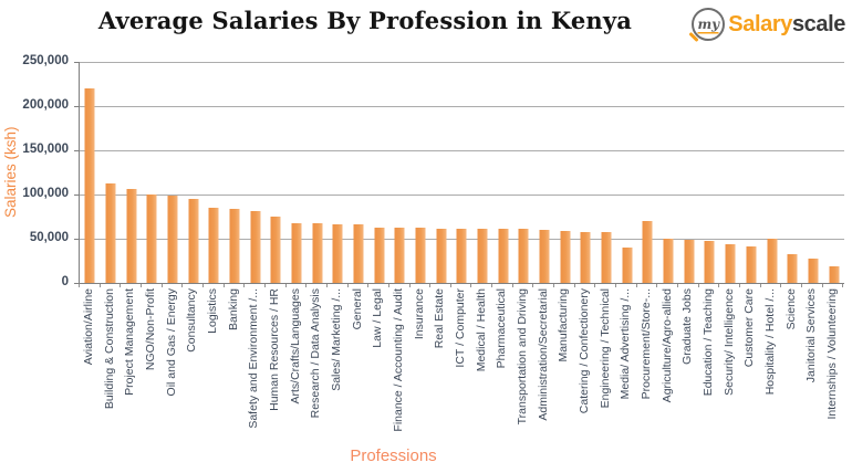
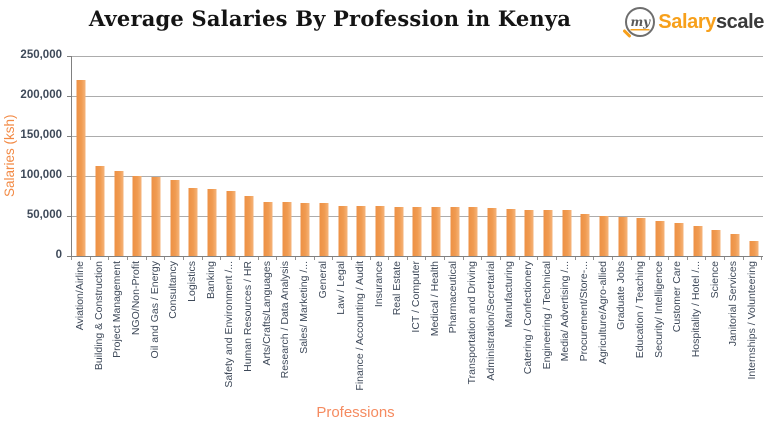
Media/ Advertising /...: 40000 -> 60000
Procurement/Store-...: 70000 -> 50000
Hospitality / Hotel /...: 50000 -> 40000
